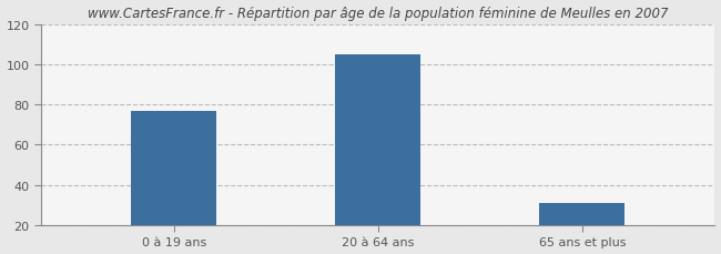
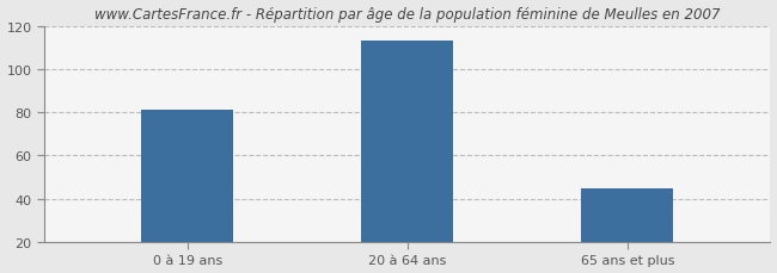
0 à 19 ans: 77 -> 81
20 à 64 ans: 105 -> 113
65 ans et plus: 31 -> 45
